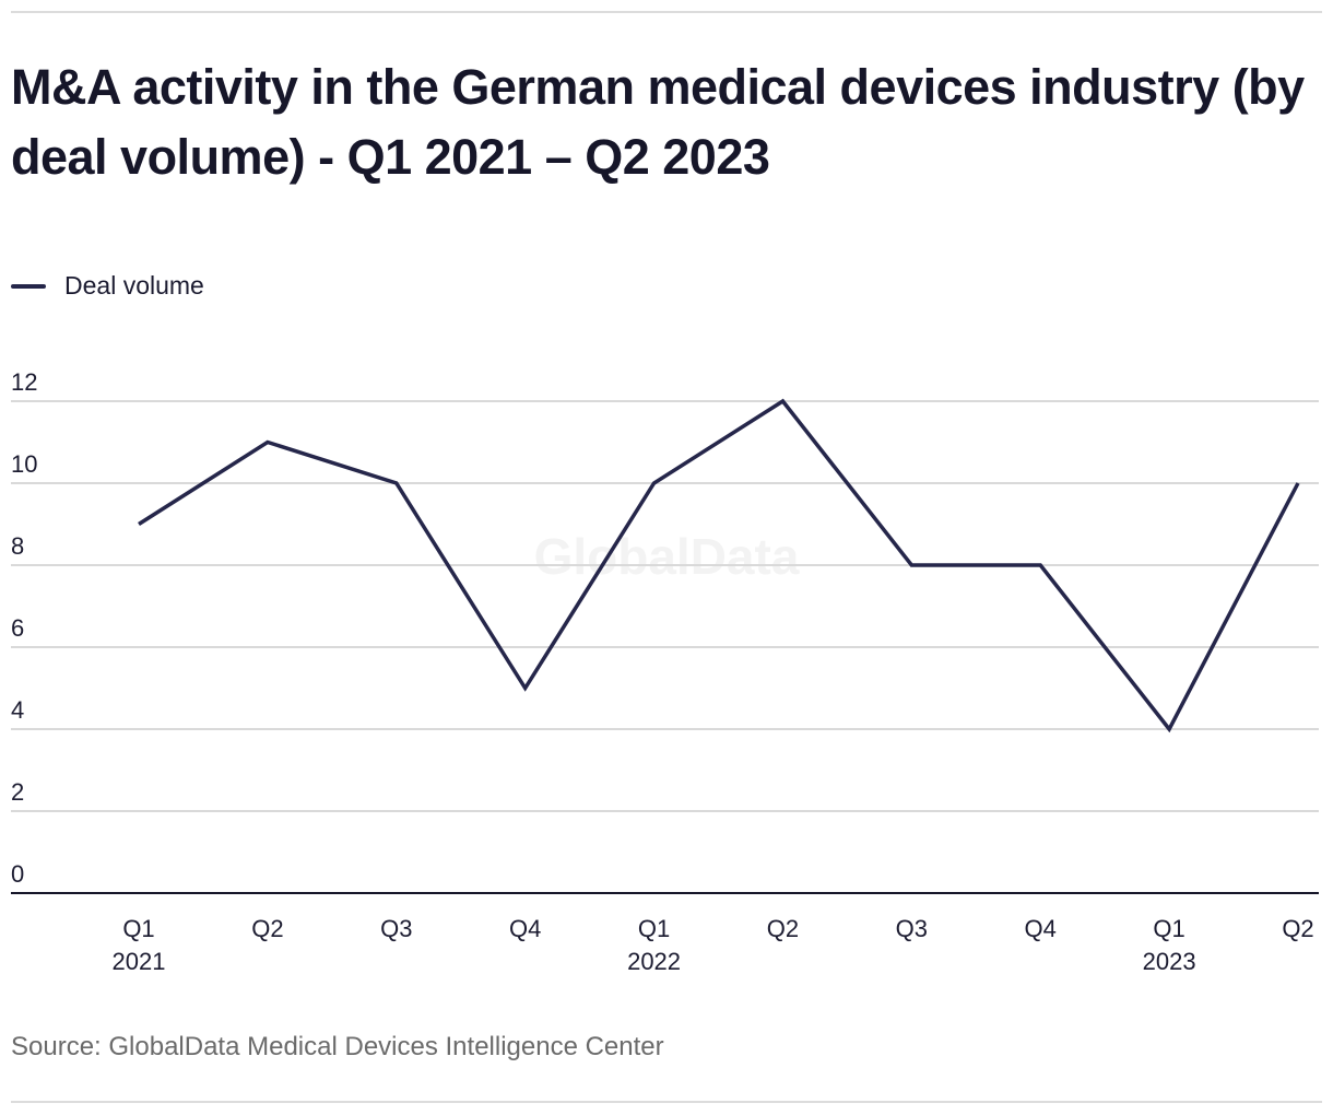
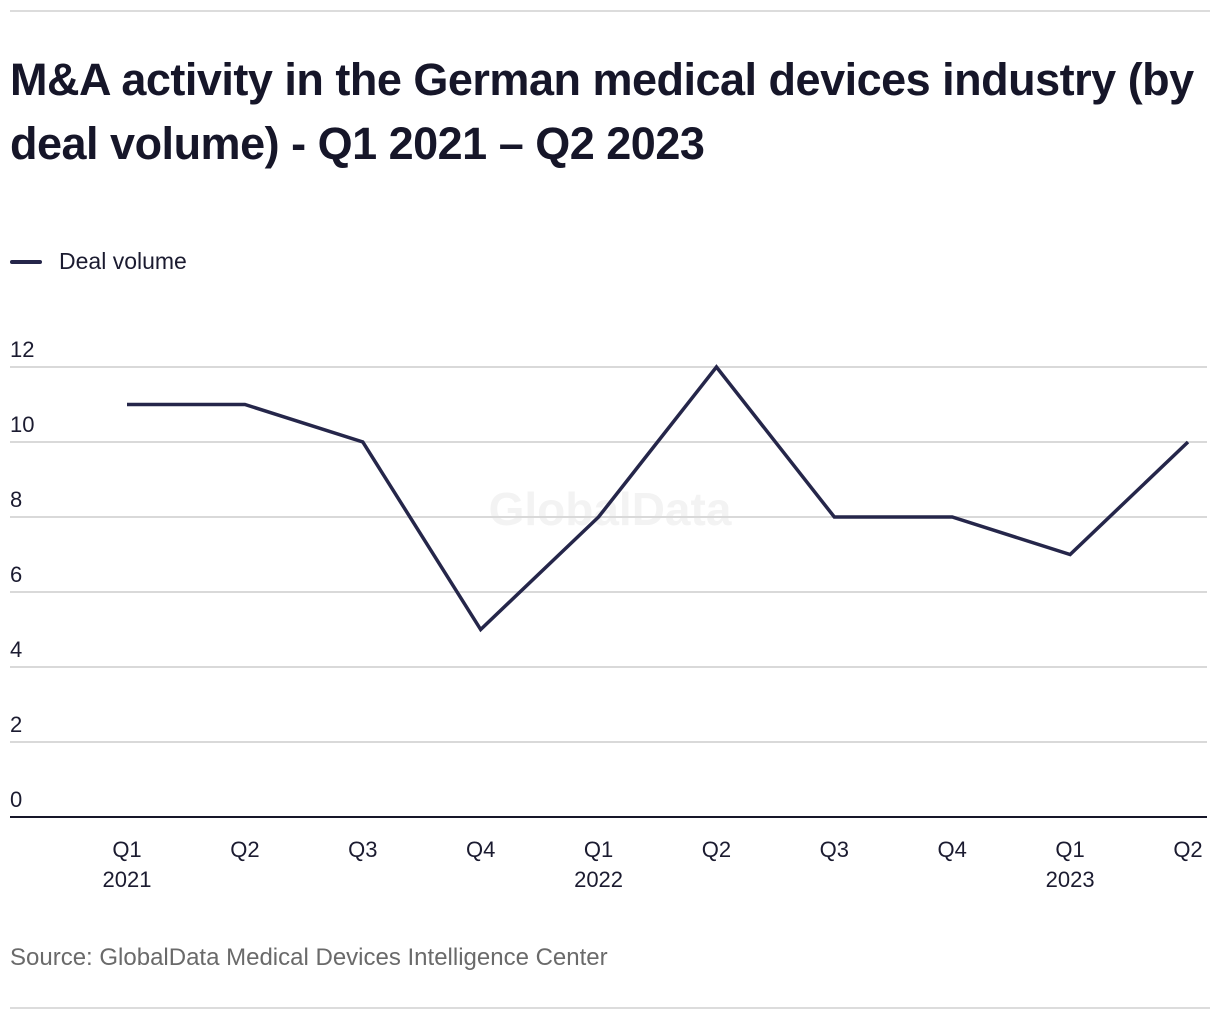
Q1 2021: 9 -> 11
Q1 2022: 10 -> 8
Q1 2023: 4 -> 7
